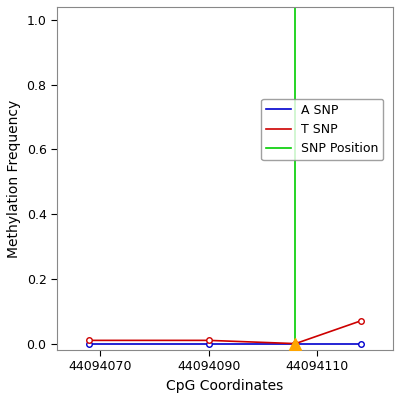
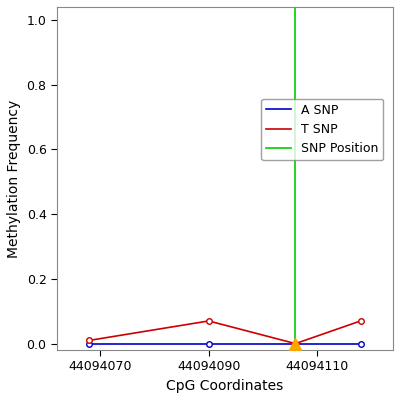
T SNP/44094090: 0.01 -> 0.07
